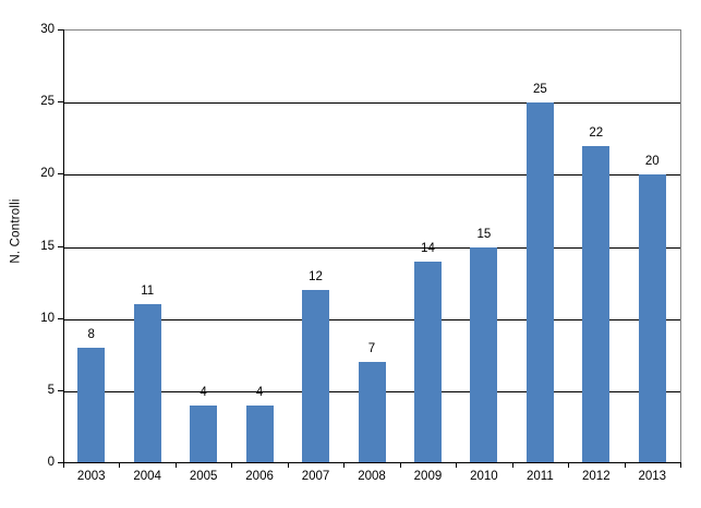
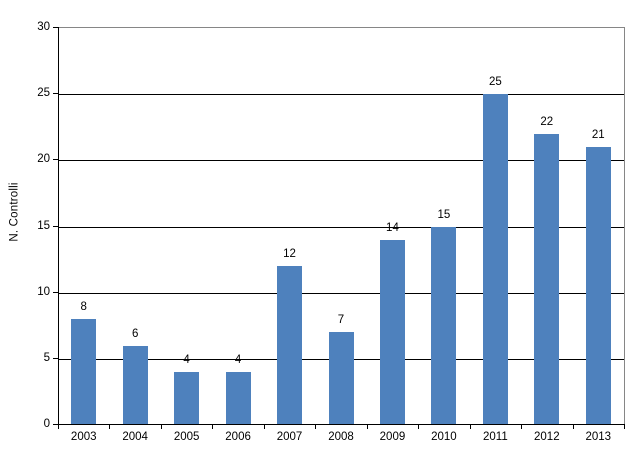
2004: 11 -> 6
2013: 20 -> 21
